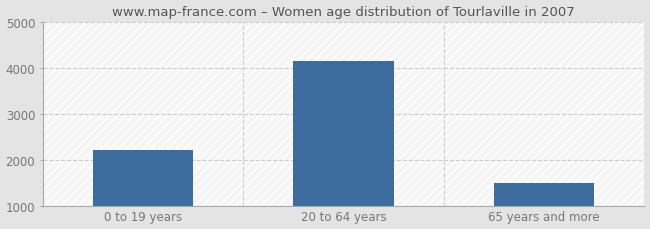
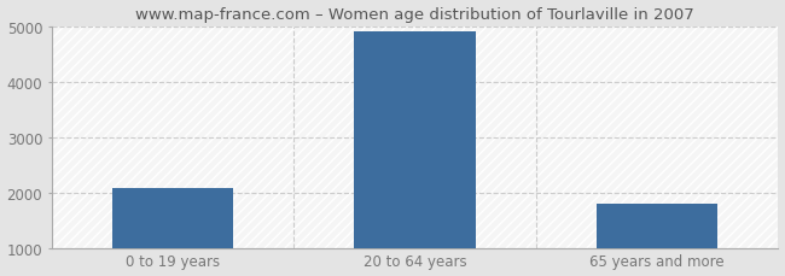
0 to 19 years: 2200 -> 2070
20 to 64 years: 4150 -> 4900
65 years and more: 1500 -> 1800
